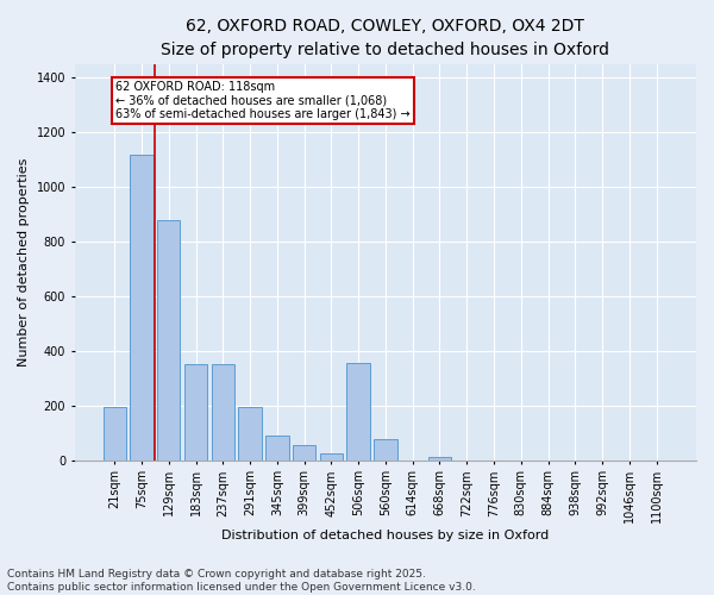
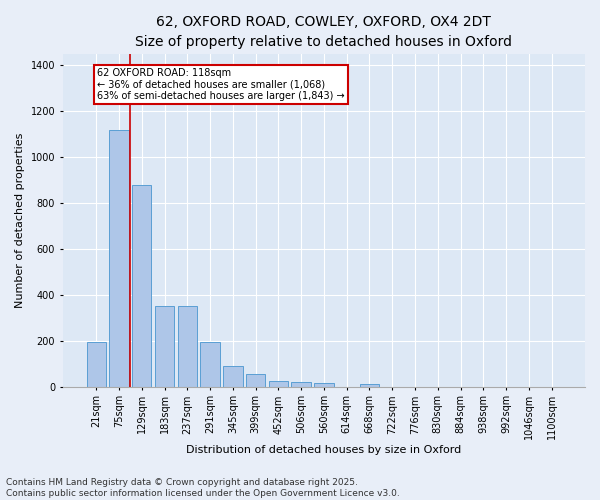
506sqm: 355 -> 20
560sqm: 75 -> 15
